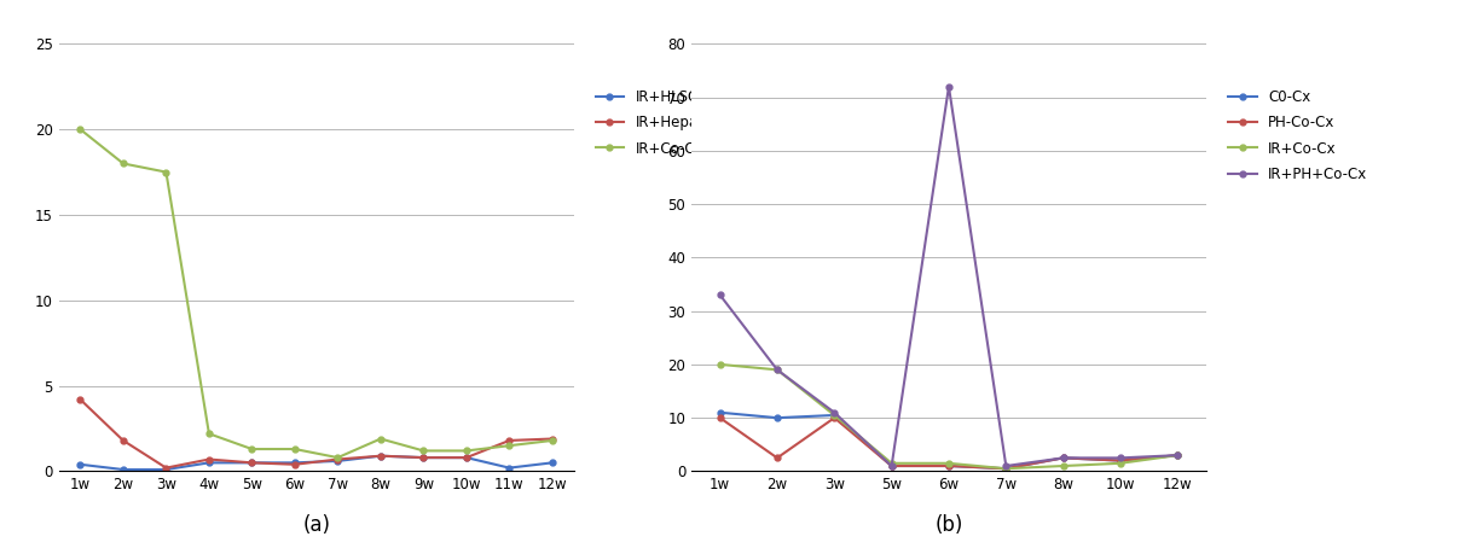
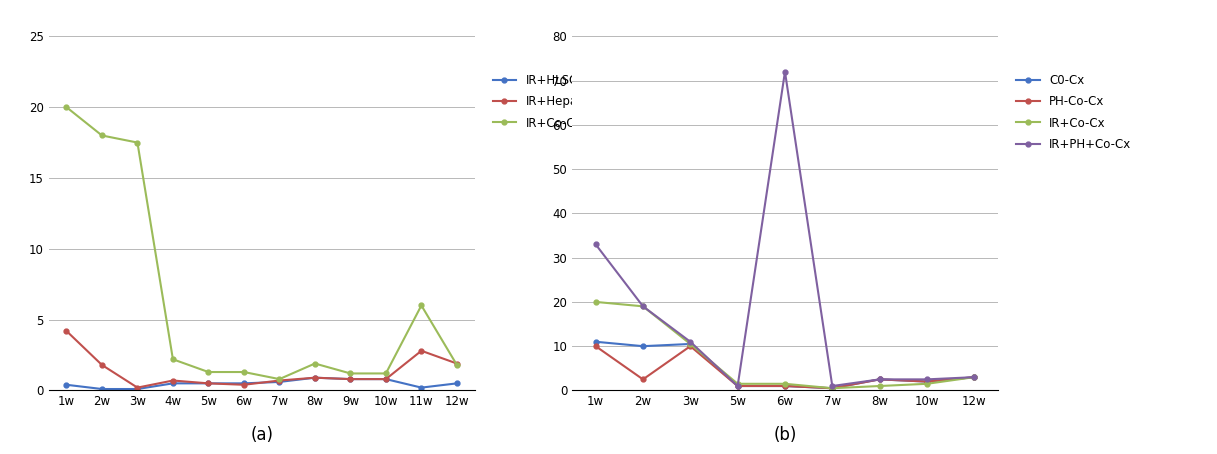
IR+Hepatocyte/11w: 1.8 -> 2.8
IR+Co-Cx/11w: 1.5 -> 6.0
